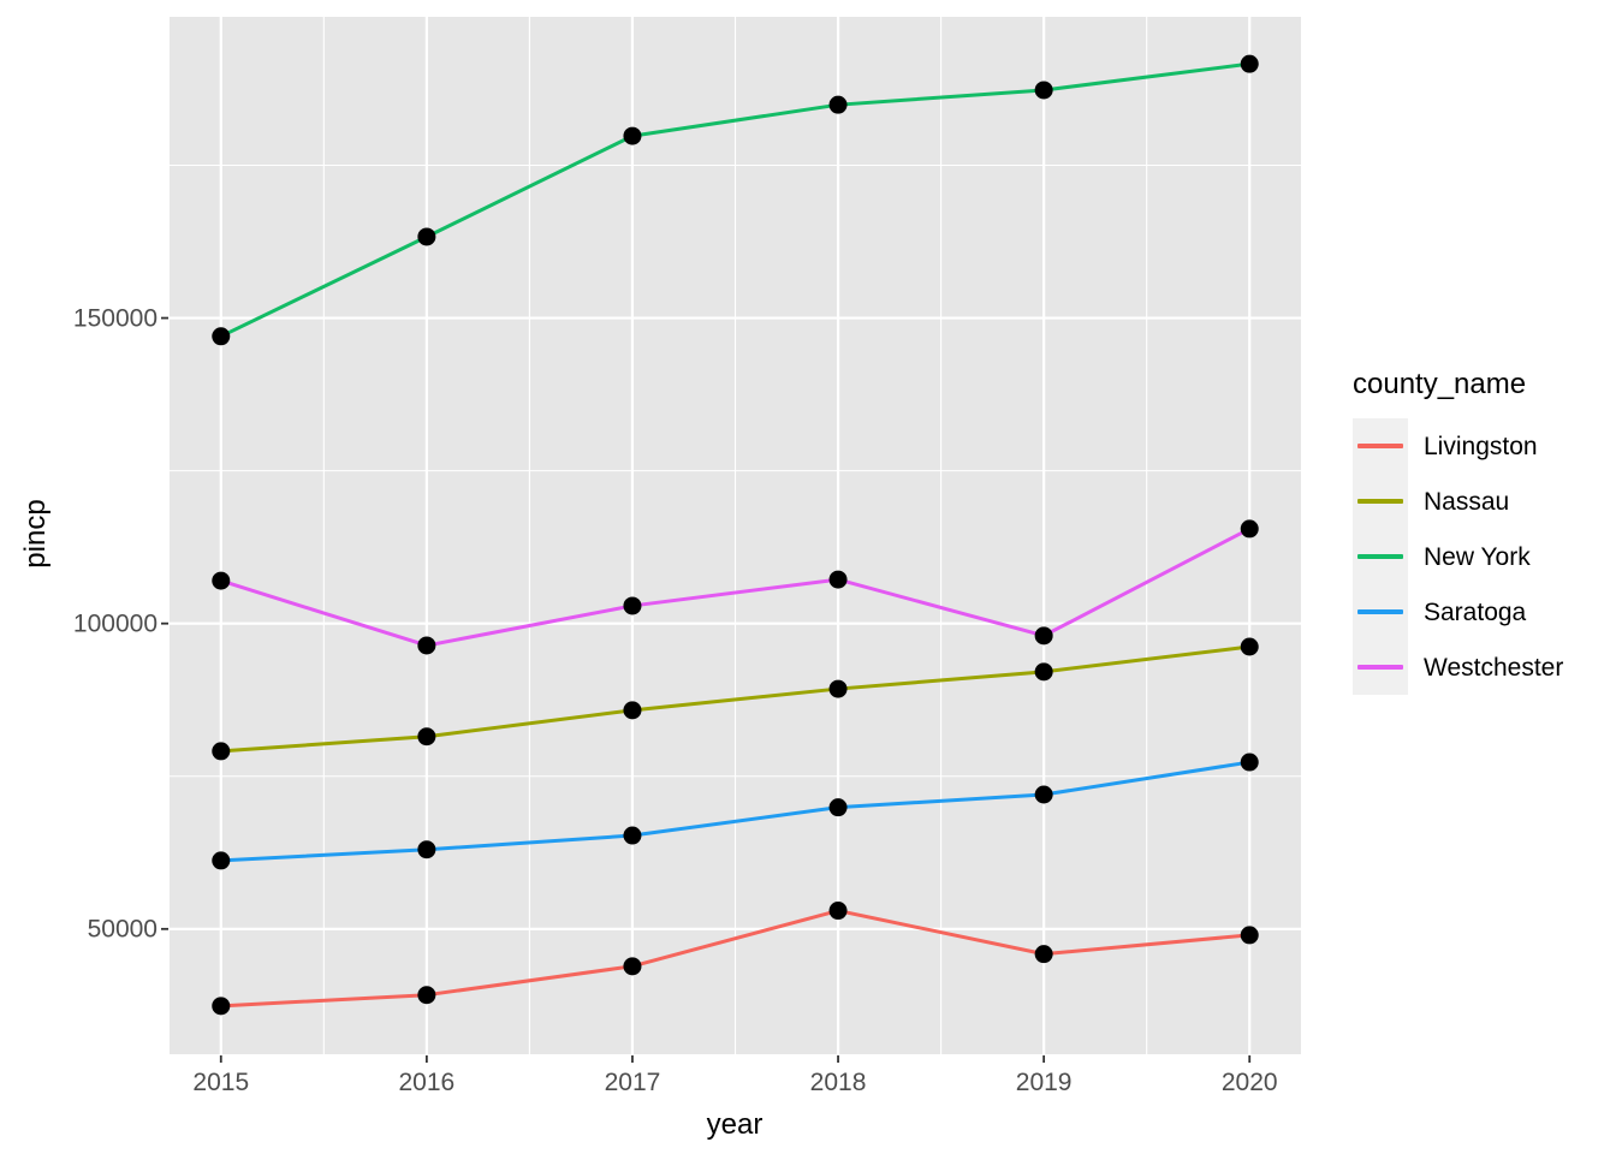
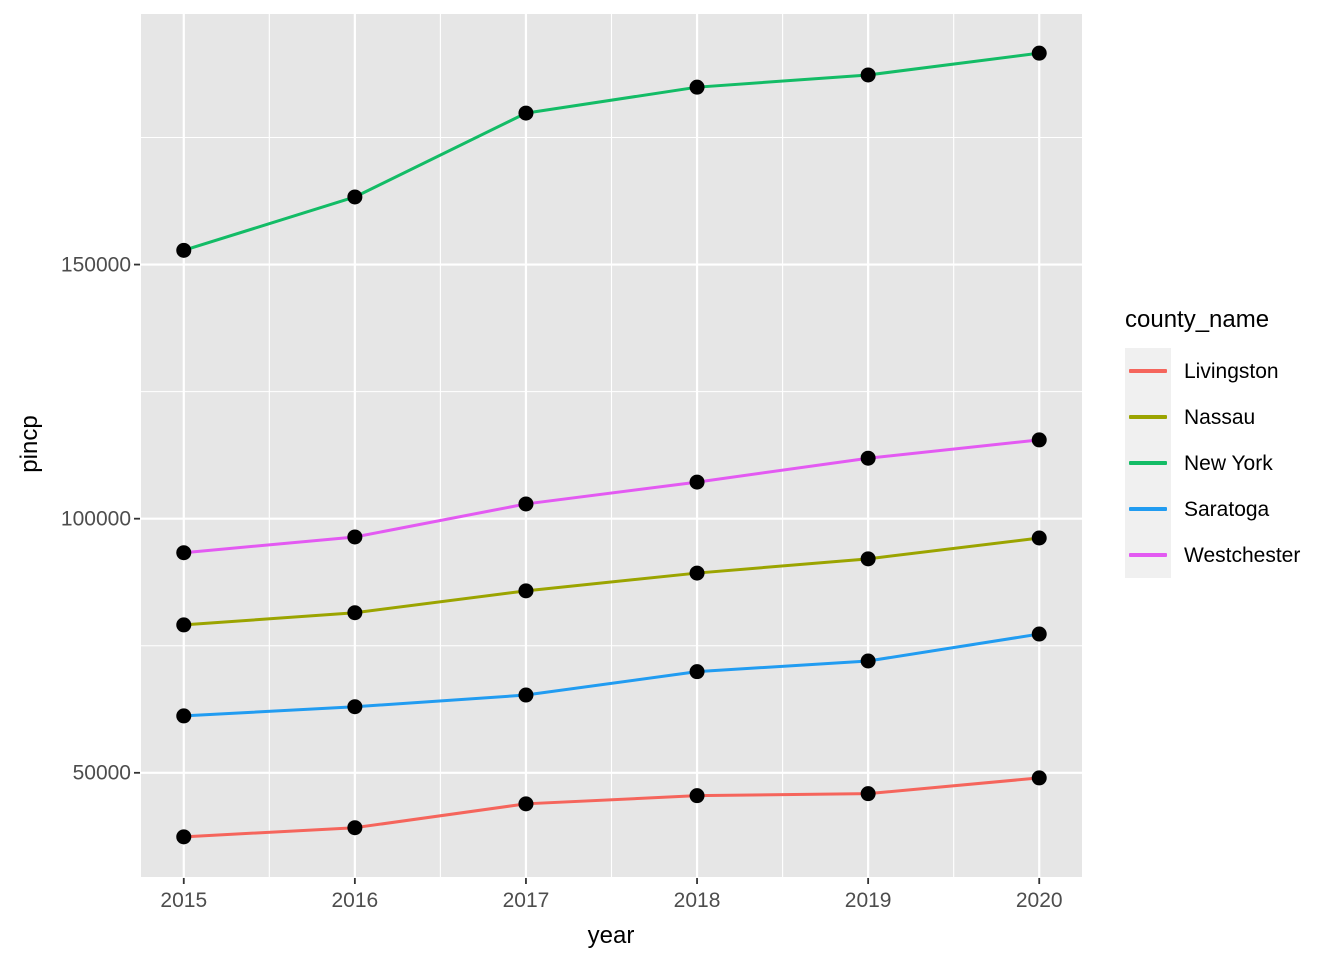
New York/2015: 147000 -> 153000
Westchester/2015: 107000 -> 93000
Livingston/2018: 53000 -> 46000
Westchester/2019: 98000 -> 112000
